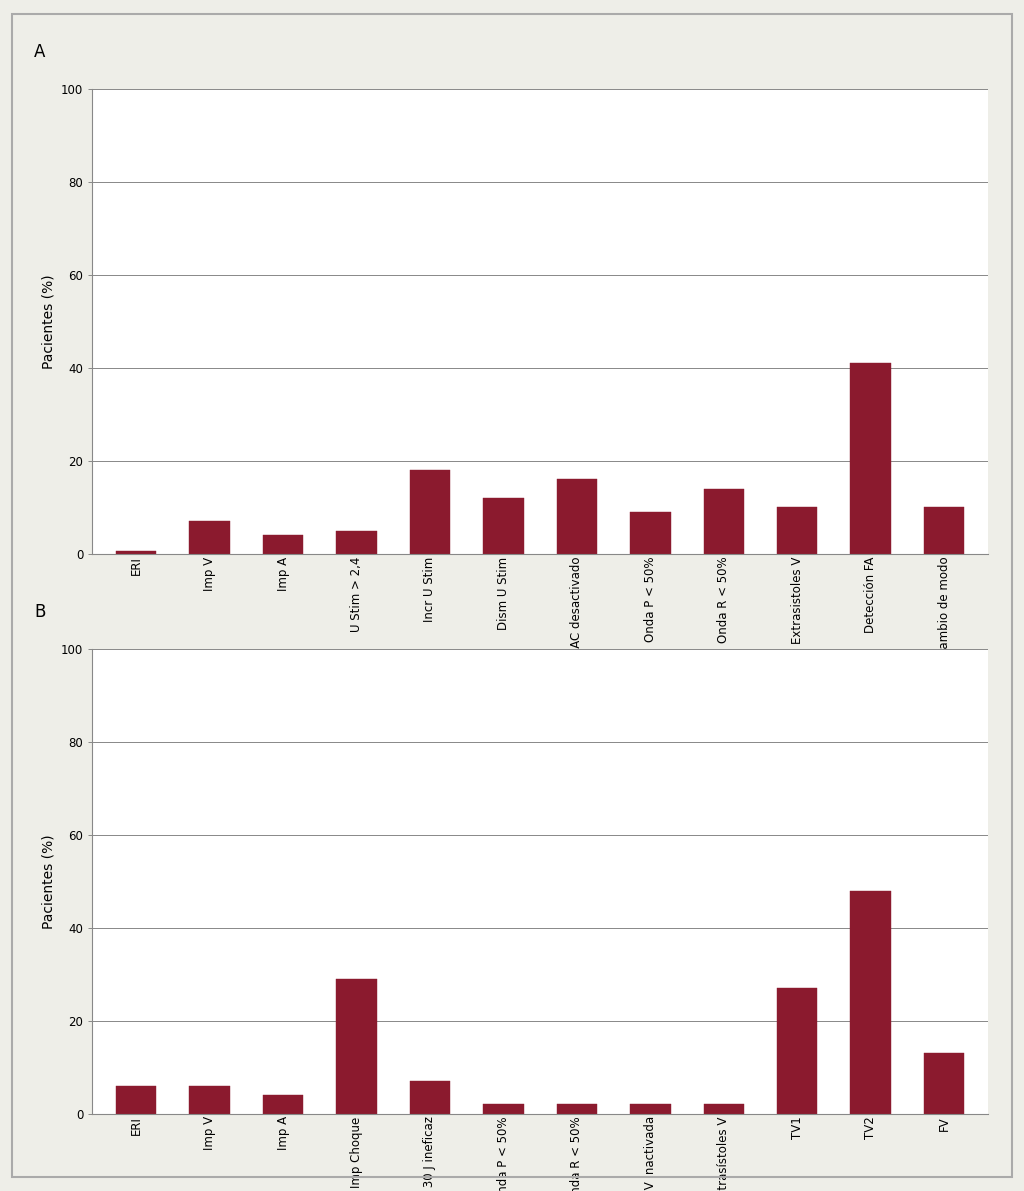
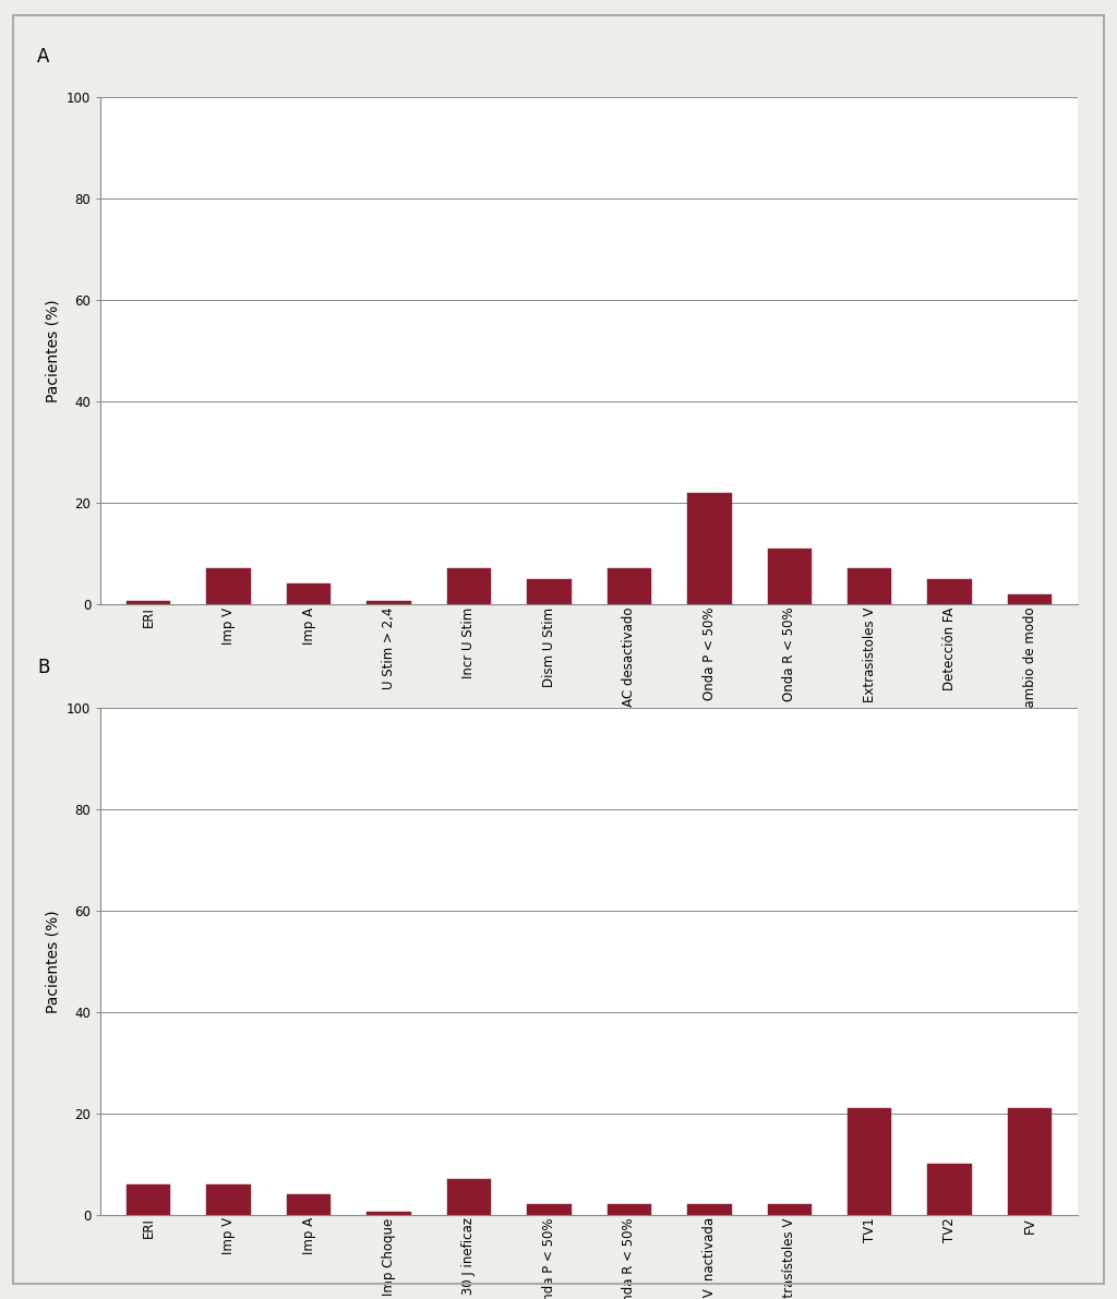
U Stim > 2,4: 5.0 -> 0.5
Incr U Stim: 18.0 -> 7.0
Dism U Stim: 12.0 -> 5.0
CAC desactivado: 16.0 -> 7.0
Onda P < 50%: 9.0 -> 22.0
Onda R < 50%: 14.0 -> 11.0
Extrasistoles V: 10.0 -> 7.0
Detección FA: 41.0 -> 5.0
Duración cambio de modo: 10.0 -> 2.0
Imp Choque: 29.0 -> 0.5
TV1: 27.0 -> 21.0
TV2: 48.0 -> 10.0
FV: 13.0 -> 21.0
